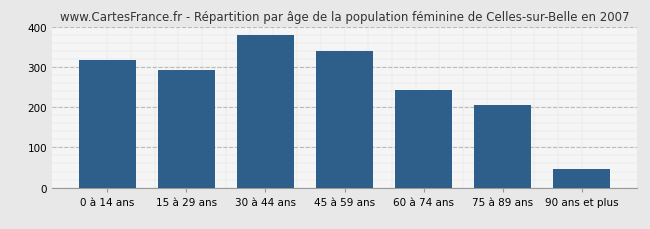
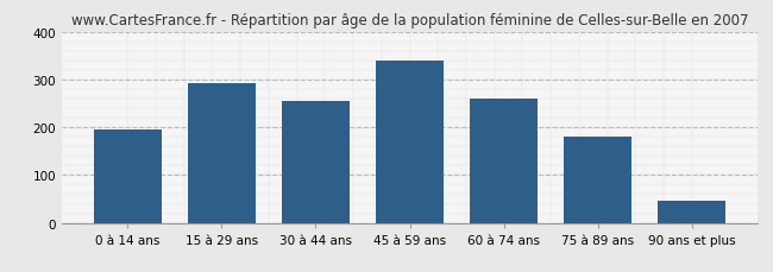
0 à 14 ans: 318 -> 195
30 à 44 ans: 378 -> 255
60 à 74 ans: 243 -> 260
75 à 89 ans: 205 -> 180
